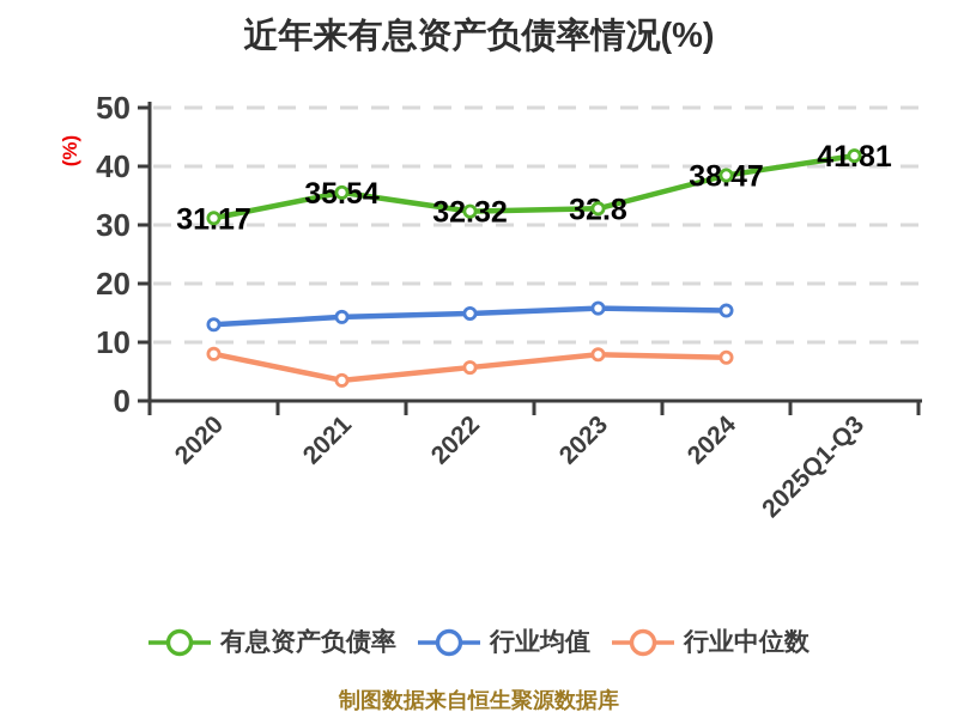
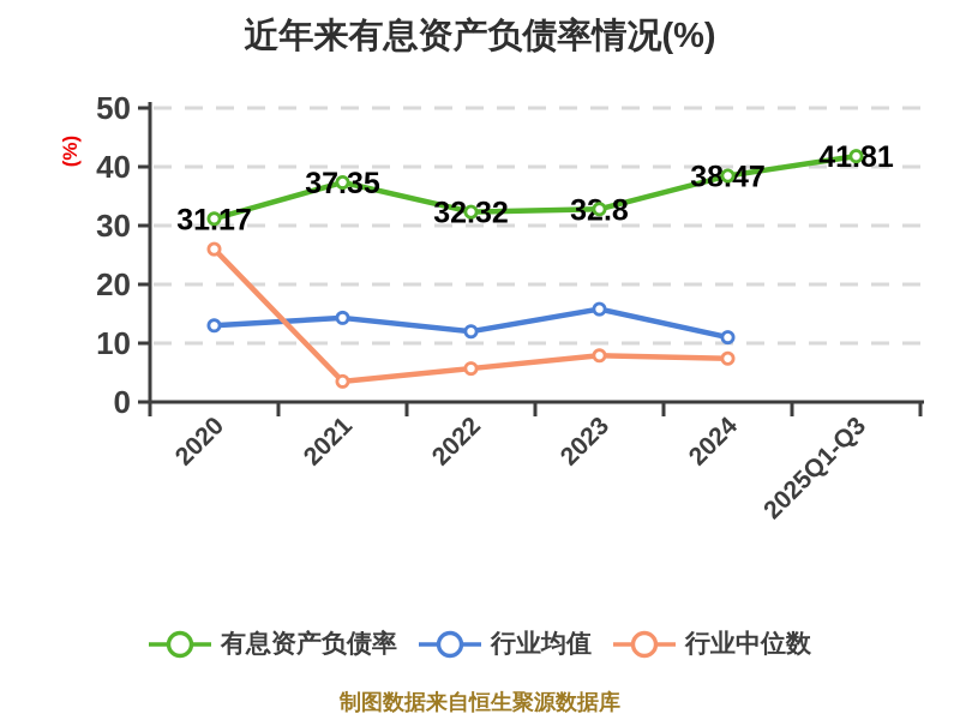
行业中位数/2020: 8 -> 26
有息资产负债率/2021: 35.54 -> 37.35
行业均值/2022: 15 -> 12
行业均值/2024: 15 -> 11
